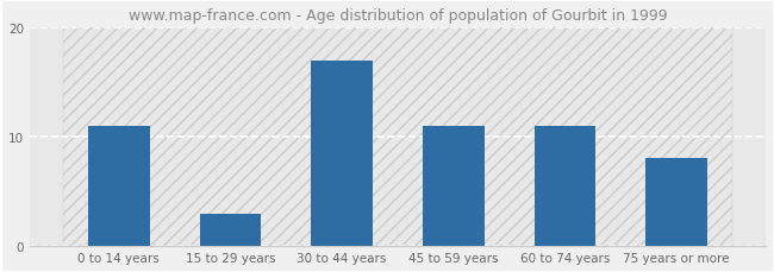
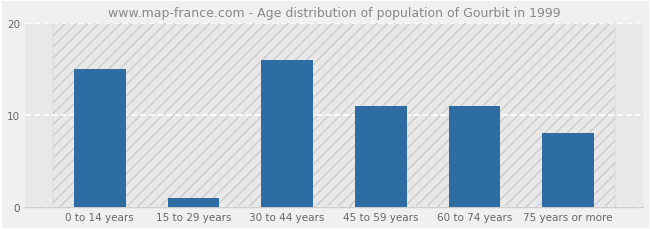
0 to 14 years: 11 -> 15
15 to 29 years: 3 -> 1
30 to 44 years: 17 -> 16
